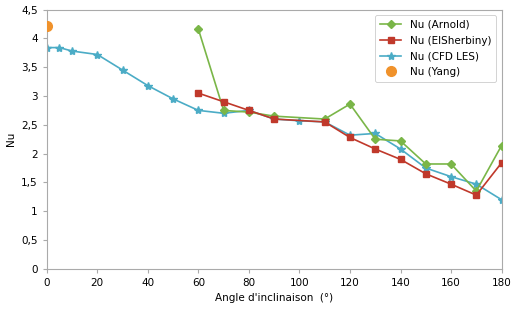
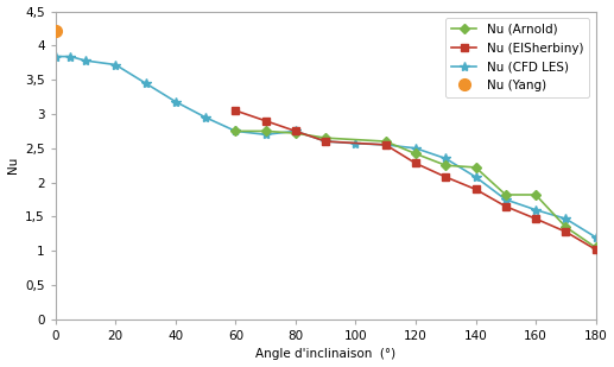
Nu (Arnold)/60: 4,16 -> 2,75
Nu (Arnold)/120: 2,86 -> 2,42
Nu (CFD LES)/120: 2,32 -> 2,50
Nu (Arnold)/180: 2,14 -> 1,05
Nu (ElSherbiny)/180: 1,84 -> 1,02
